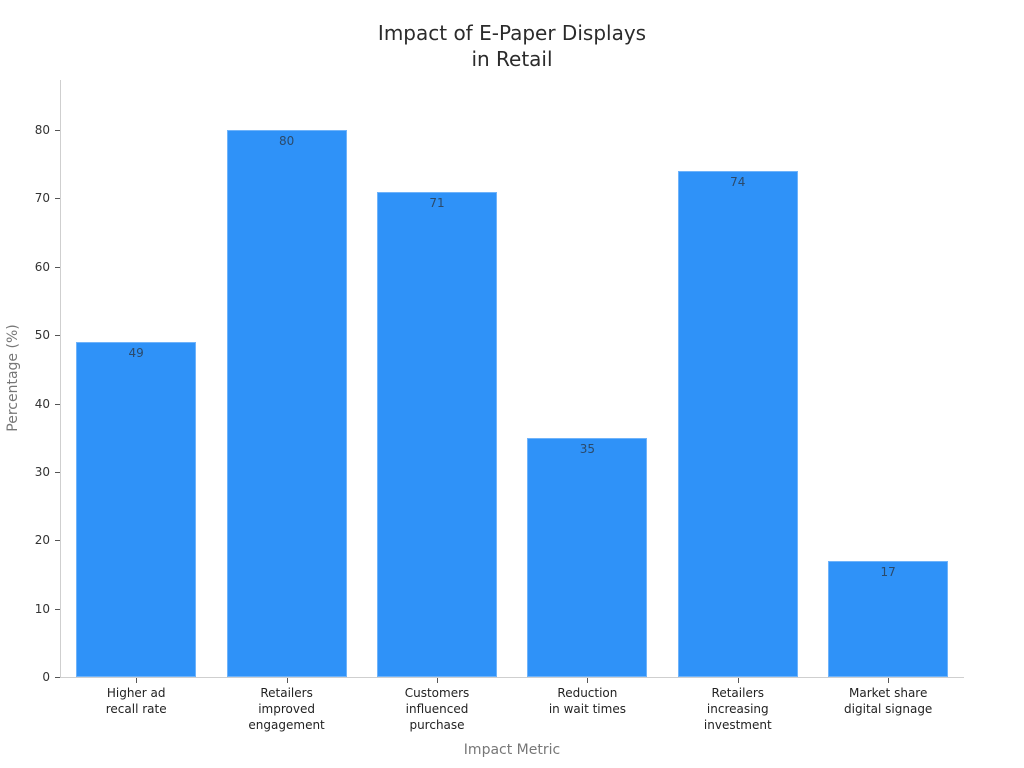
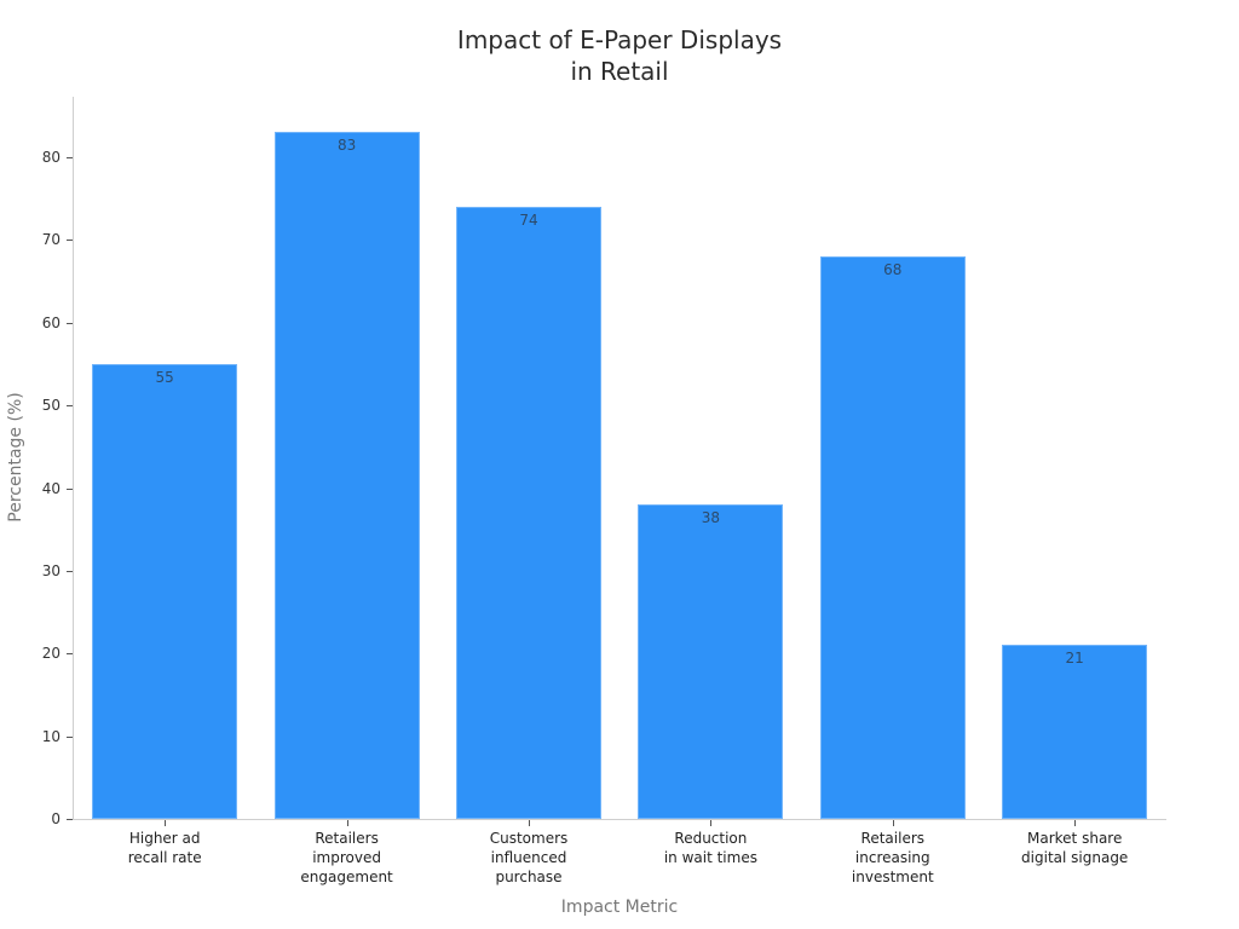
Higher ad recall rate: 49 -> 55
Retailers improved engagement: 80 -> 83
Customers influenced purchase: 71 -> 74
Reduction in wait times: 35 -> 38
Retailers increasing investment: 74 -> 68
Market share digital signage: 17 -> 21
